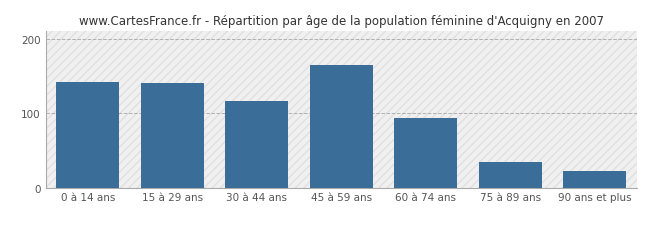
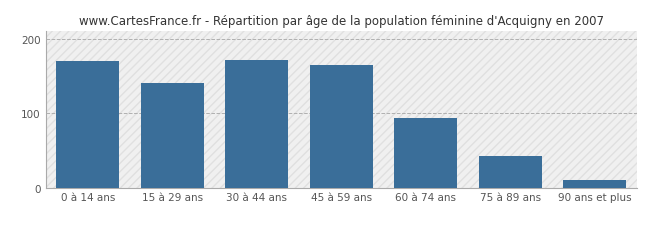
0 à 14 ans: 142 -> 170
30 à 44 ans: 116 -> 172
75 à 89 ans: 34 -> 42
90 ans et plus: 22 -> 10
